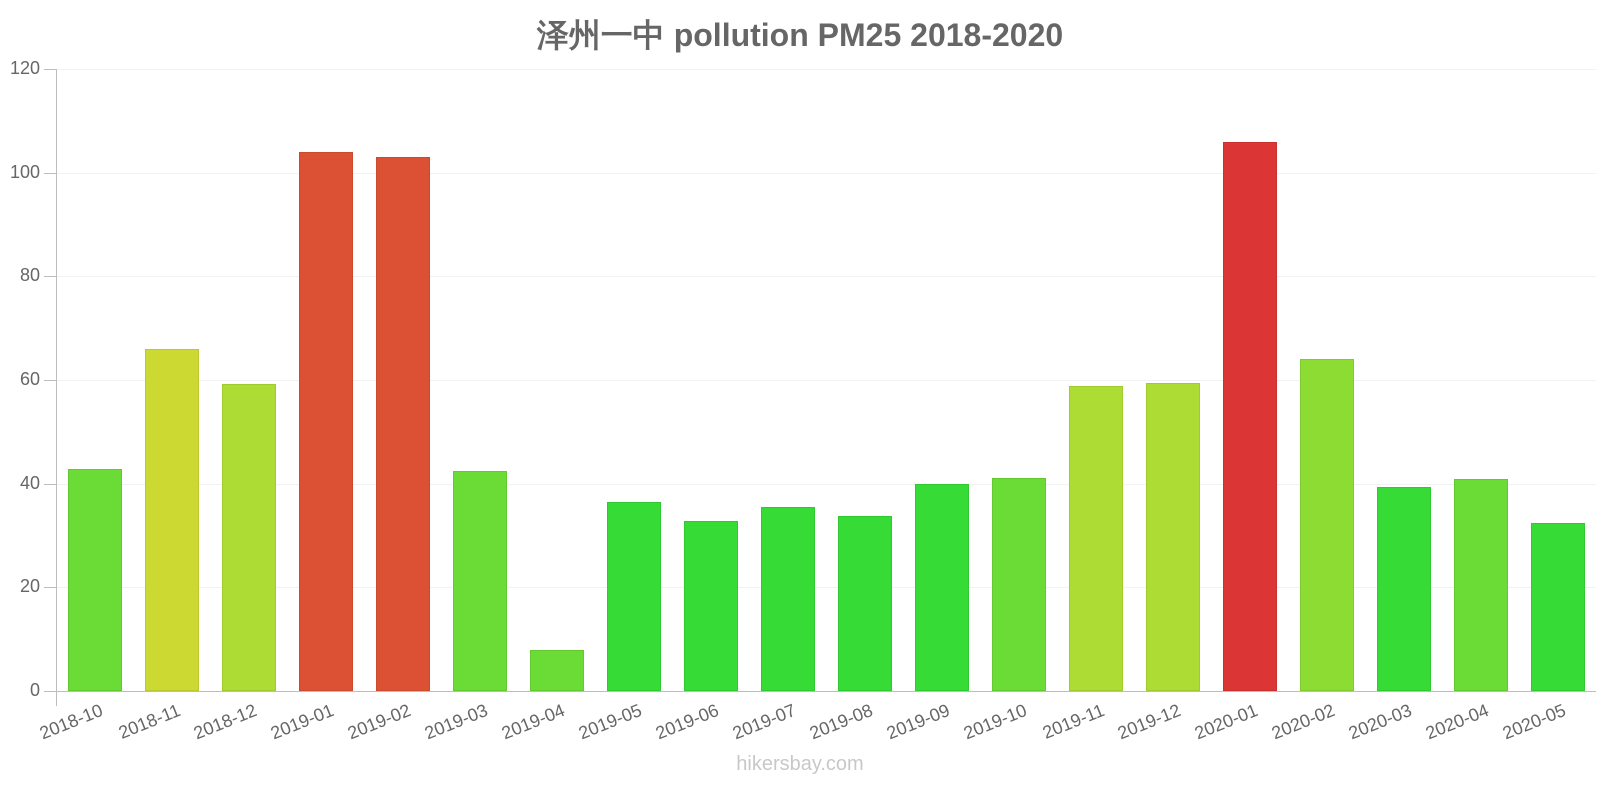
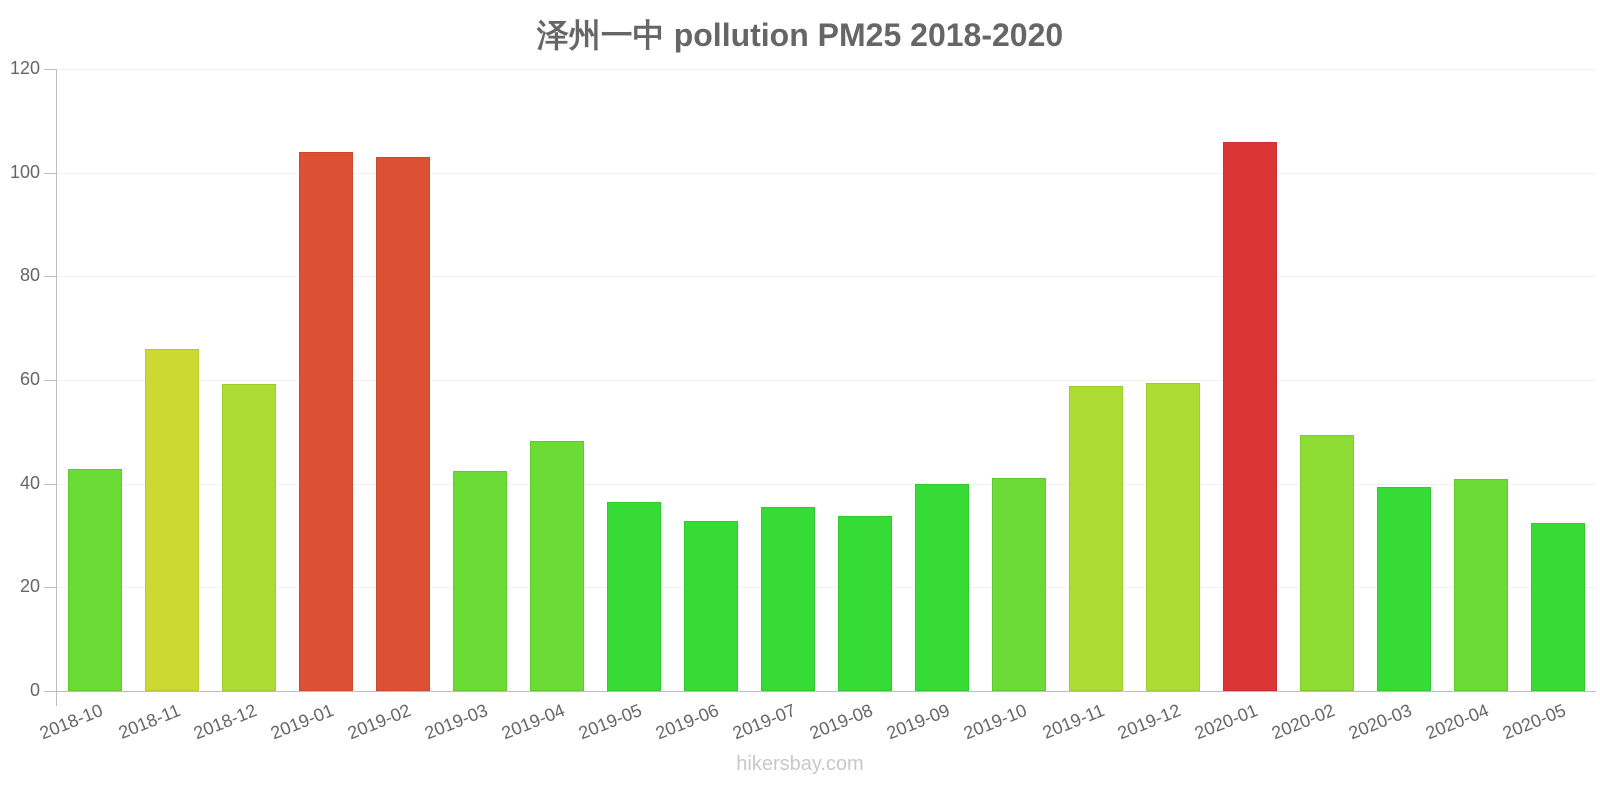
2019-04: 8 -> 48
2020-02: 64 -> 49
